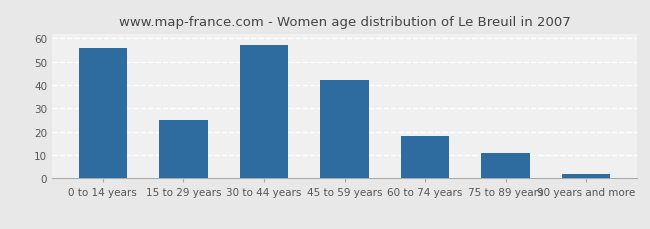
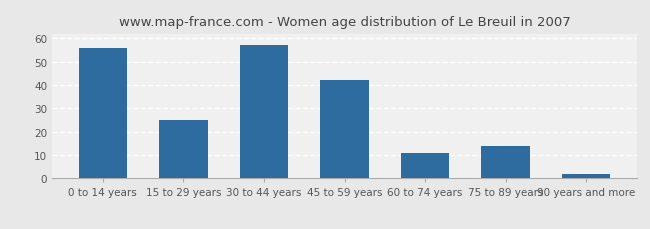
60 to 74 years: 18 -> 11
75 to 89 years: 11 -> 14
